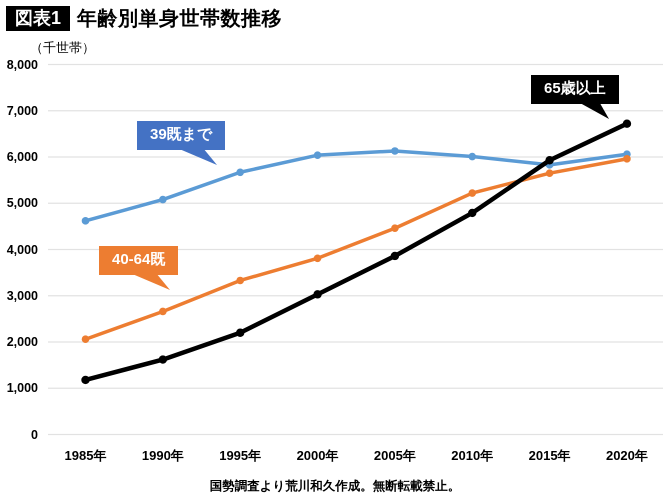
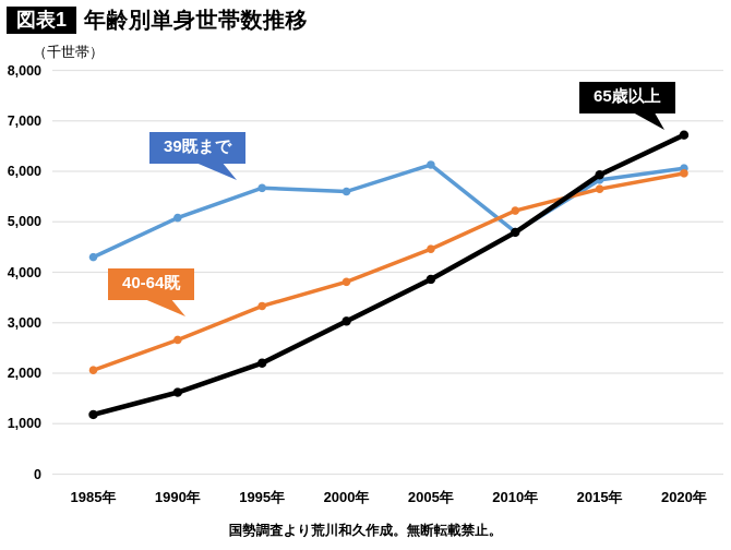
39既まで/1985年: 4600 -> 4300
39既まで/2000年: 6000 -> 5600
39既まで/2010年: 6000 -> 4800
